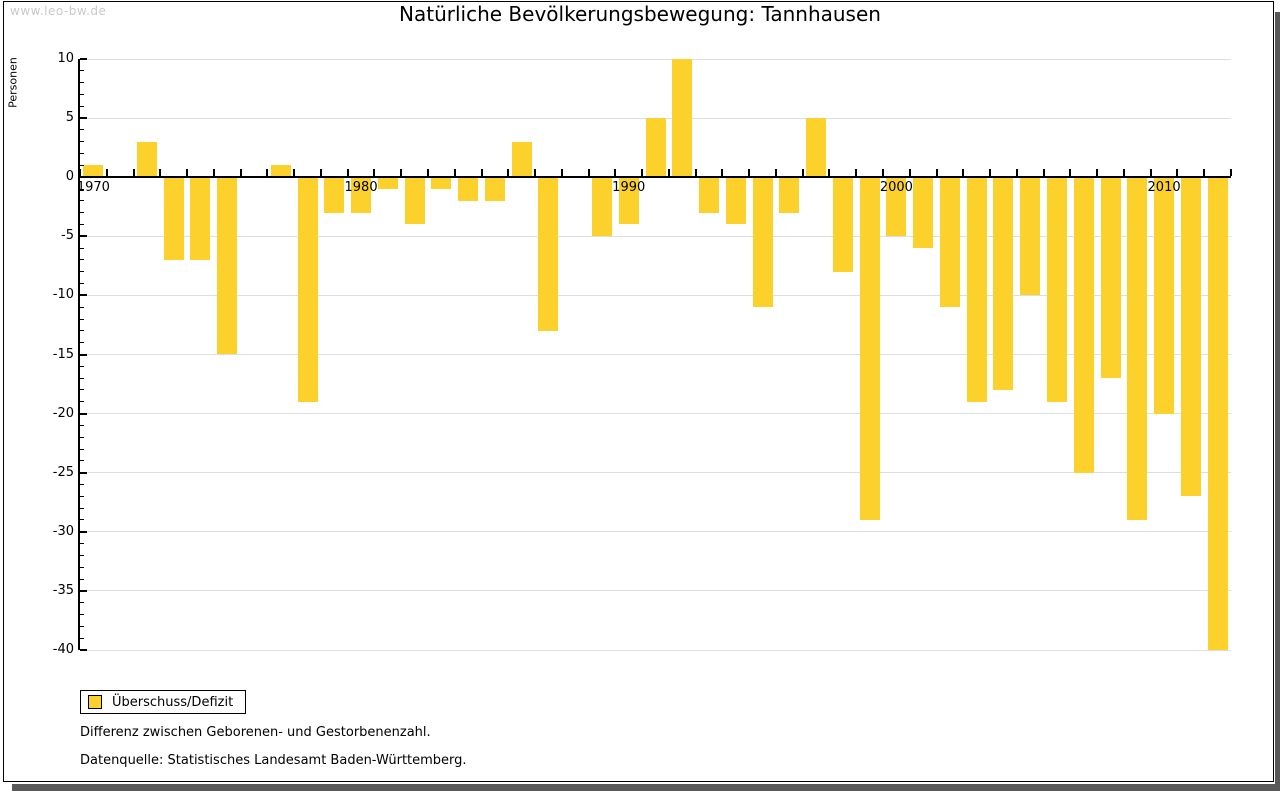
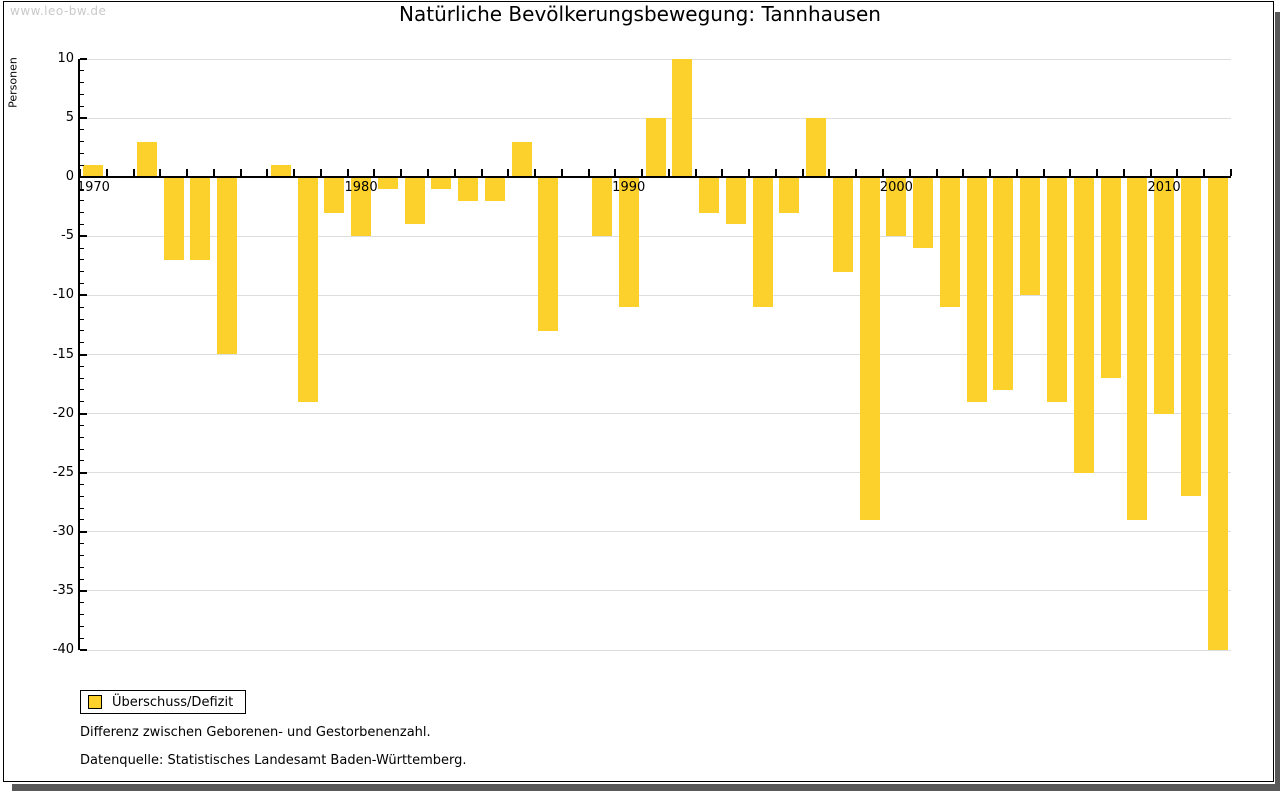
1980: -3 -> -5
1990: -4 -> -11
